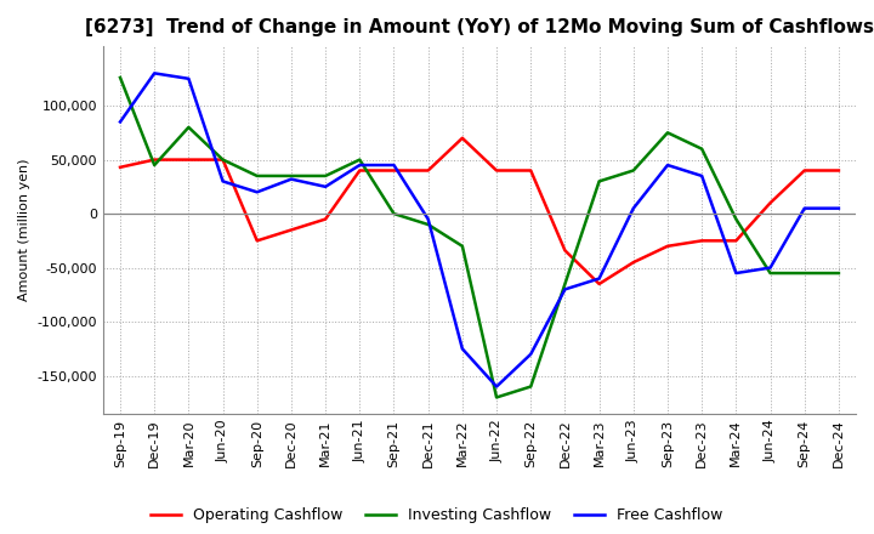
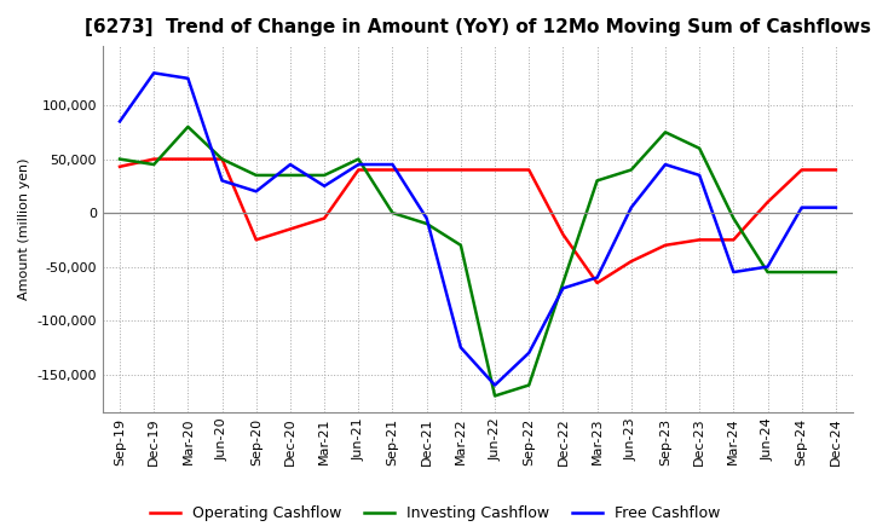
Investing Cashflow/Sep-19: 126,000 -> 50,000
Free Cashflow/Dec-20: 32,000 -> 45,000
Operating Cashflow/Mar-22: 70,000 -> 40,000
Operating Cashflow/Dec-22: -34,000 -> -20,000
